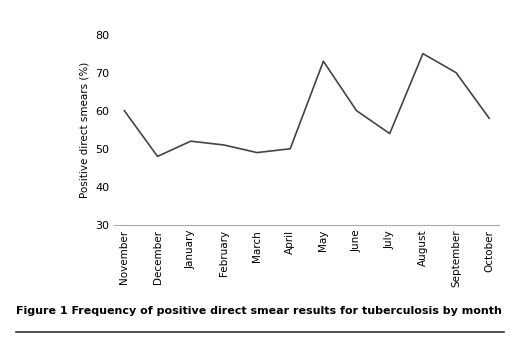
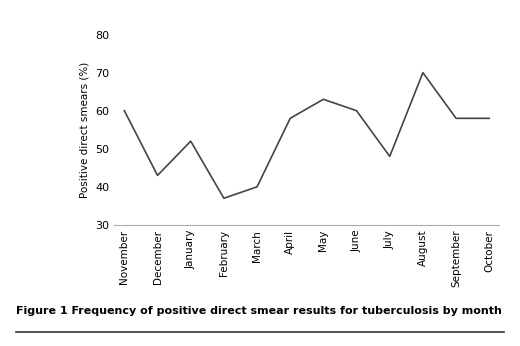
December: 48 -> 43
February: 51 -> 37
March: 49 -> 40
April: 50 -> 58
May: 73 -> 63
July: 54 -> 48
August: 75 -> 70
September: 70 -> 58
